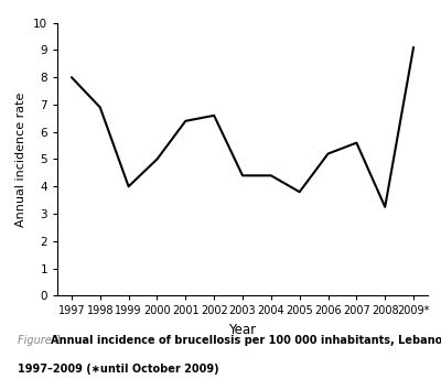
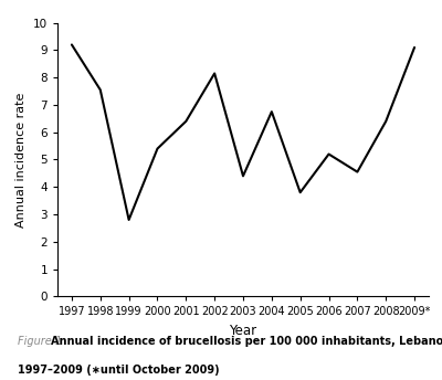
1997: 8.00 -> 9.20
1998: 6.90 -> 7.55
1999: 4.00 -> 2.80
2000: 5.00 -> 5.40
2002: 6.60 -> 8.15
2004: 4.40 -> 6.75
2007: 5.60 -> 4.55
2008: 3.25 -> 6.40
